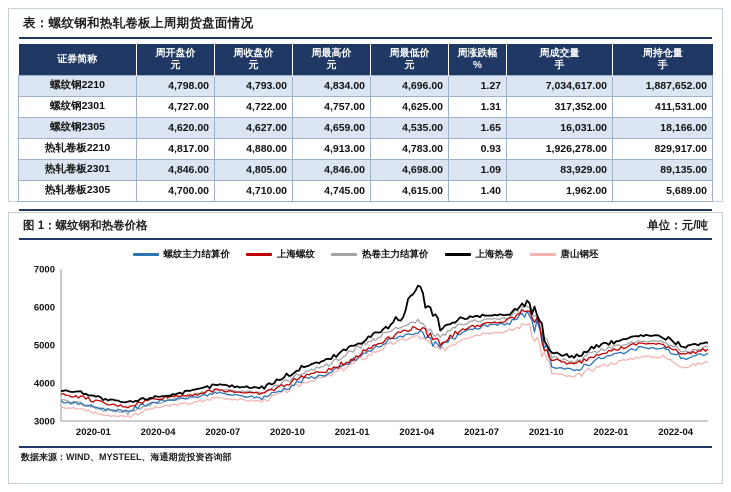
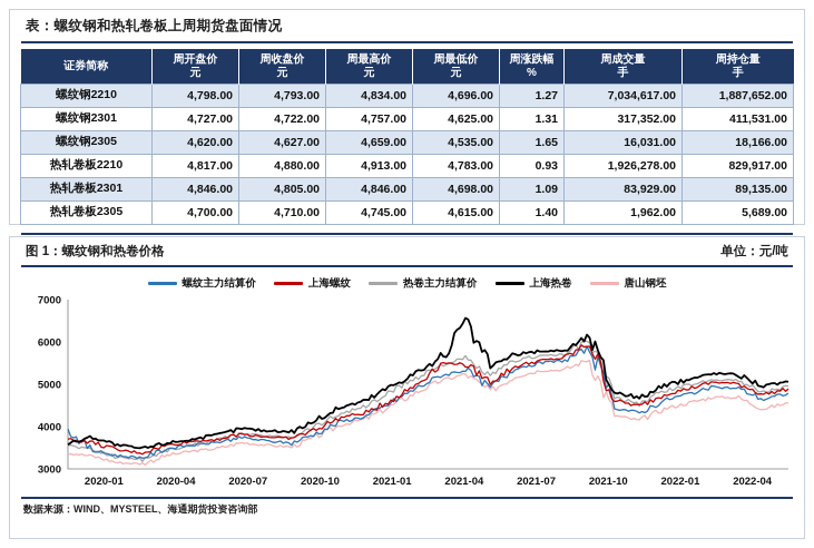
螺纹主力结算价/2020-01: 3500 -> 3900
上海热卷/2020-01: 3800 -> 3600
上海螺纹/2021-04: 5300 -> 5500
